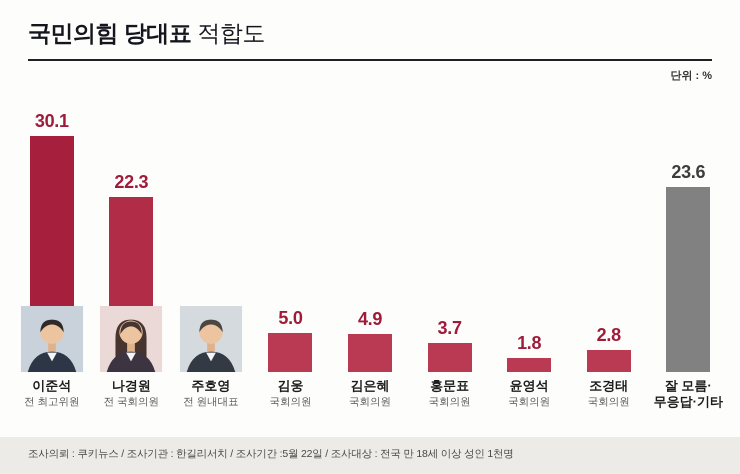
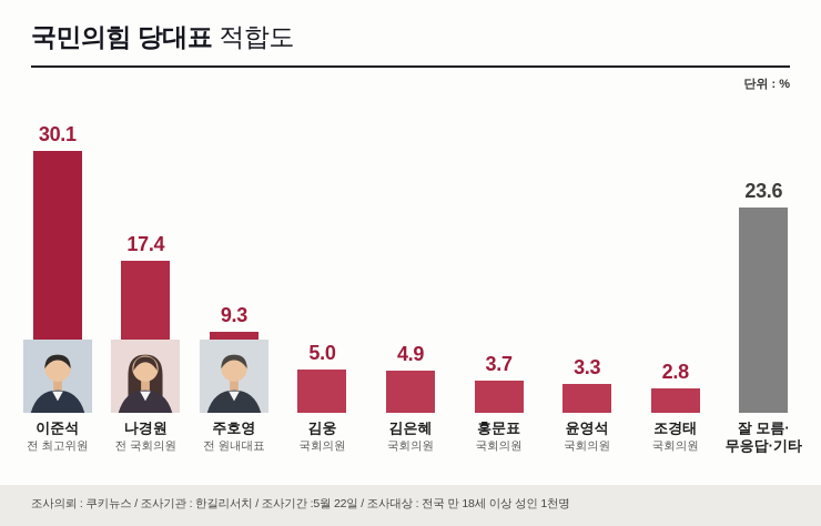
나경원: 22.3 -> 17.4
주호영: 5.0 -> 9.3
윤영석: 1.8 -> 3.3
